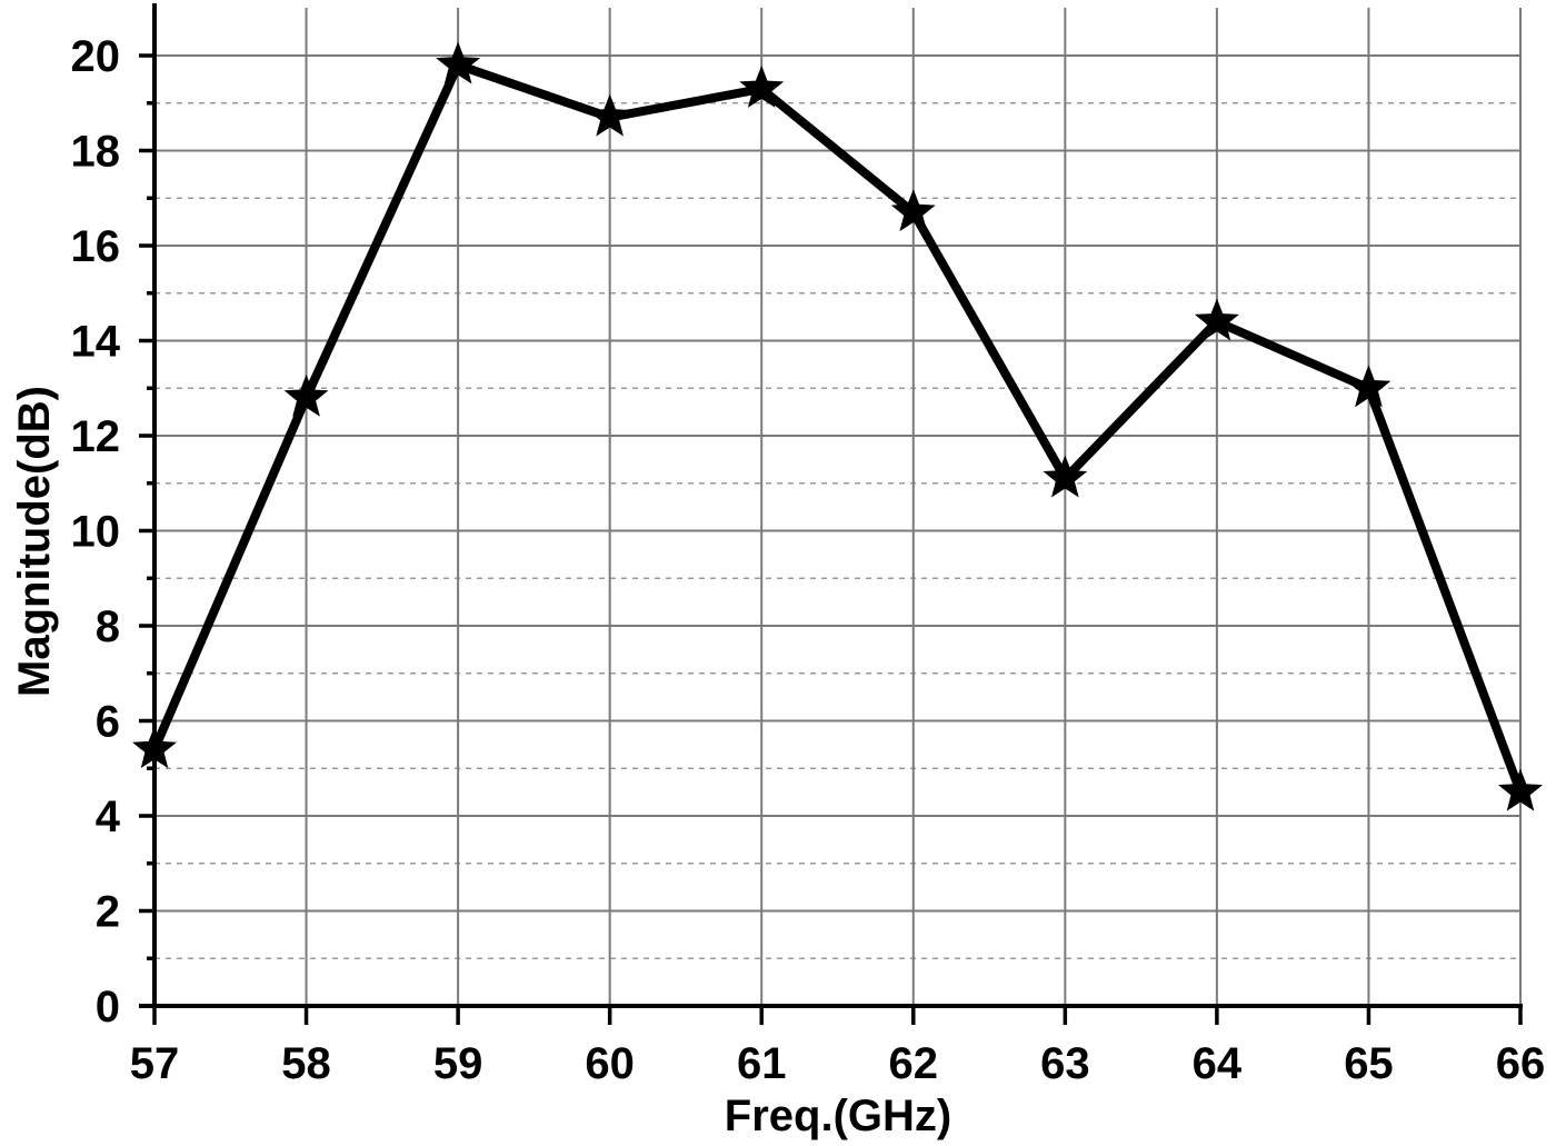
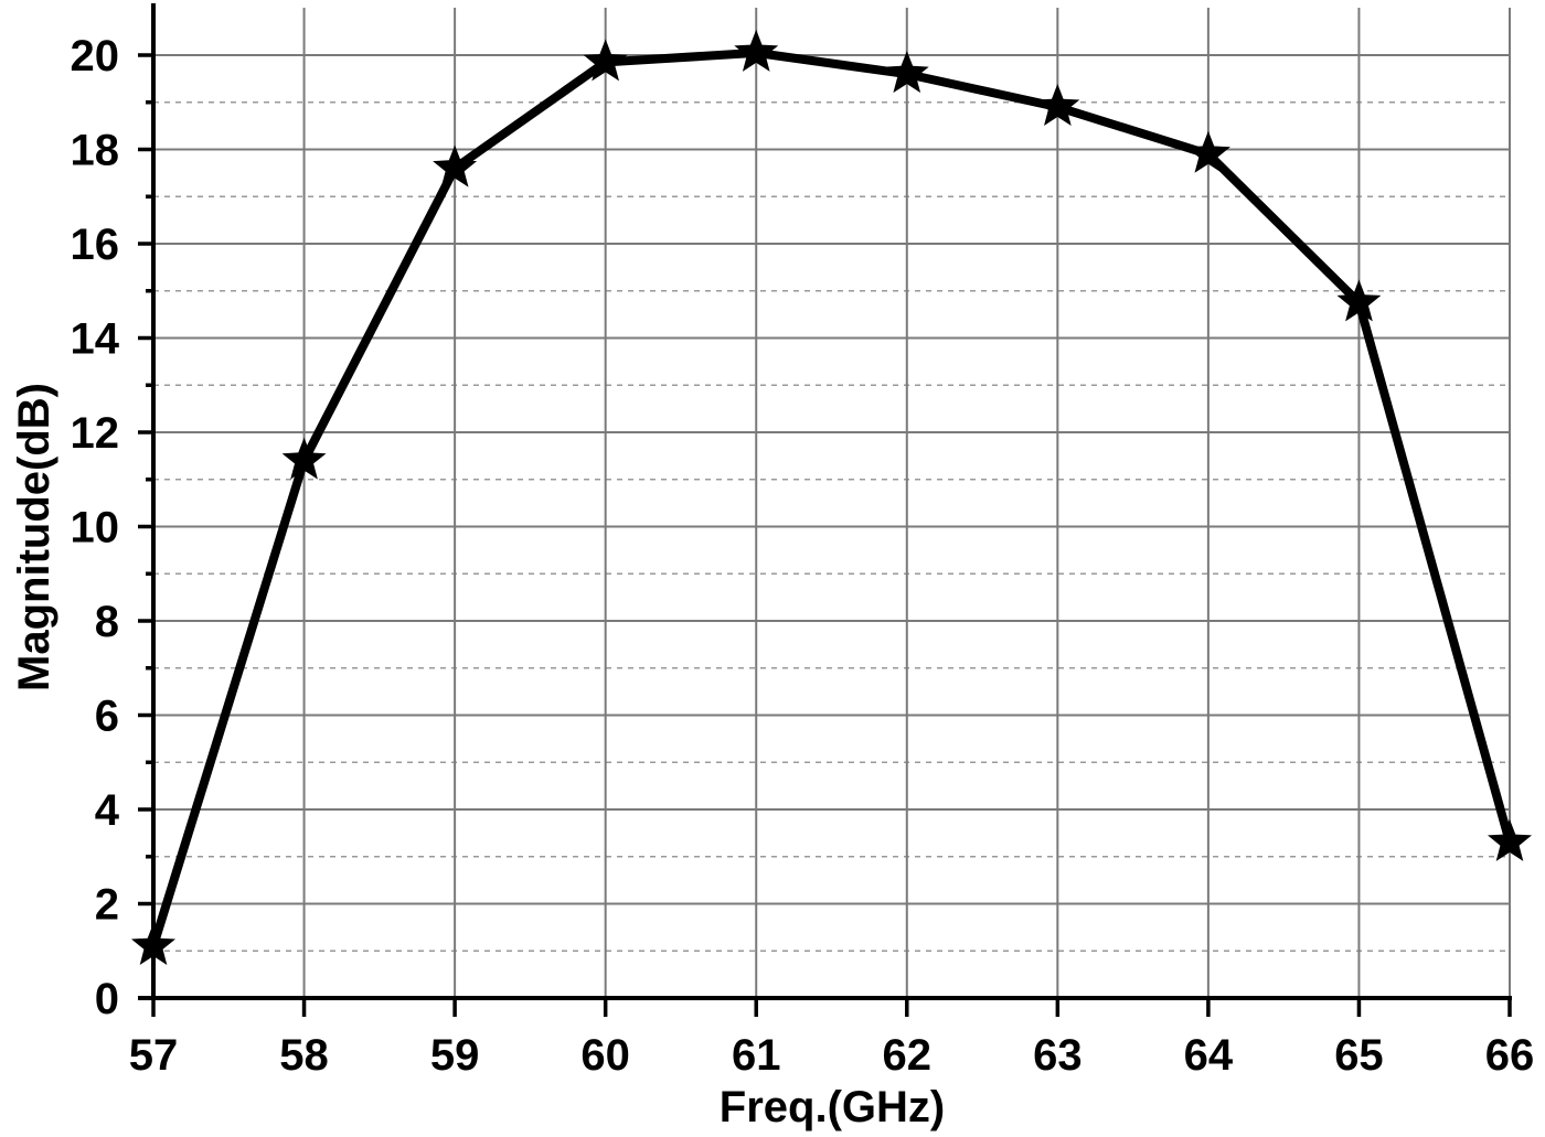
57: 5.4 -> 1.1
58: 12.8 -> 11.4
59: 19.8 -> 17.6
60: 18.7 -> 19.9
61: 19.3 -> 20.1
62: 16.7 -> 19.6
63: 11.1 -> 18.9
64: 14.4 -> 17.9
65: 13.0 -> 14.8
66: 4.5 -> 3.3
